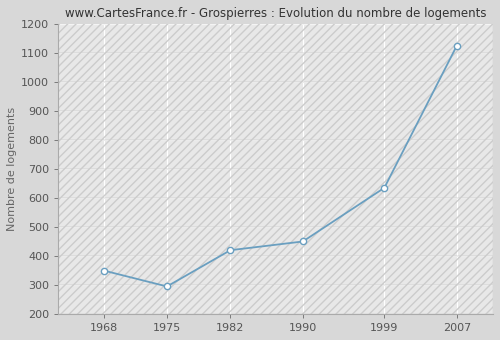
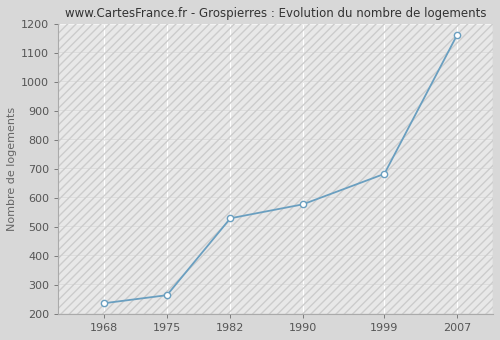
1968: 350 -> 237
1975: 295 -> 265
1982: 420 -> 530
1990: 450 -> 578
1999: 635 -> 683
2007: 1125 -> 1160
